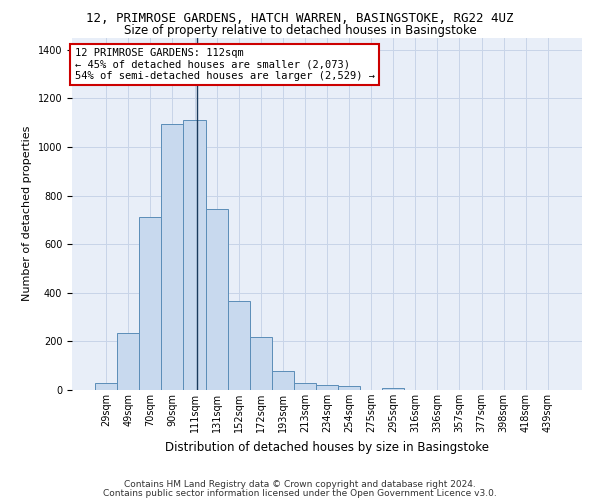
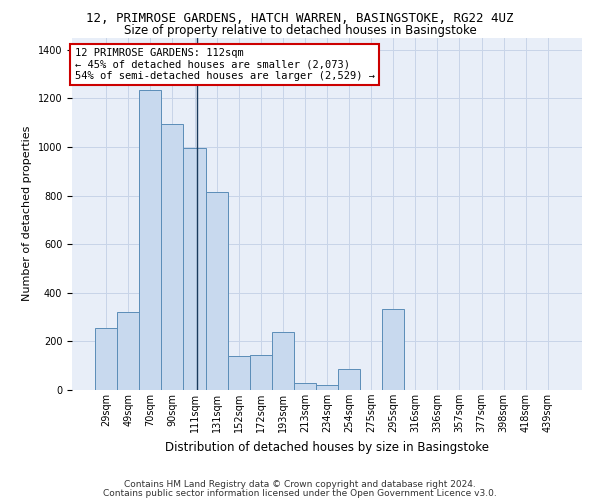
29sqm: 30 -> 255
49sqm: 235 -> 320
70sqm: 710 -> 1235
111sqm: 1110 -> 995
131sqm: 745 -> 815
152sqm: 365 -> 140
172sqm: 220 -> 145
193sqm: 80 -> 240
254sqm: 15 -> 85
295sqm: 10 -> 335
